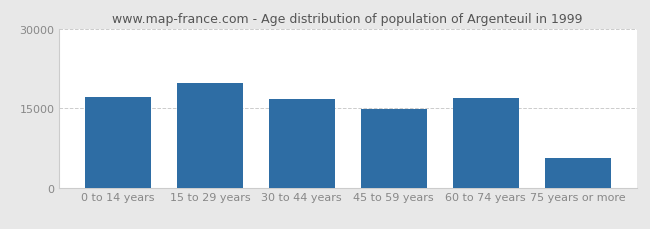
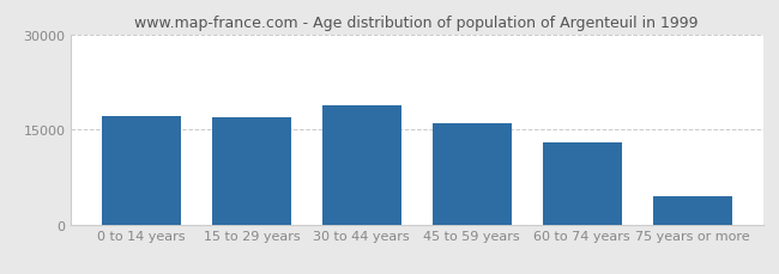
15 to 29 years: 19800 -> 16900
30 to 44 years: 16800 -> 18800
45 to 59 years: 14800 -> 15900
60 to 74 years: 17000 -> 13000
75 years or more: 5600 -> 4500
